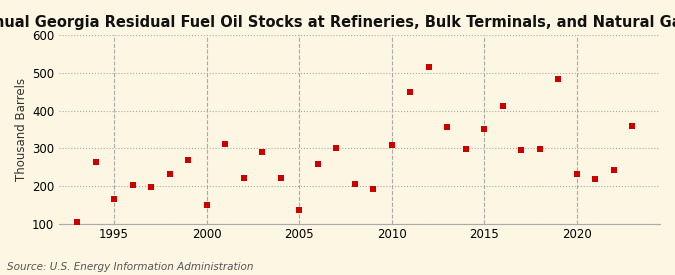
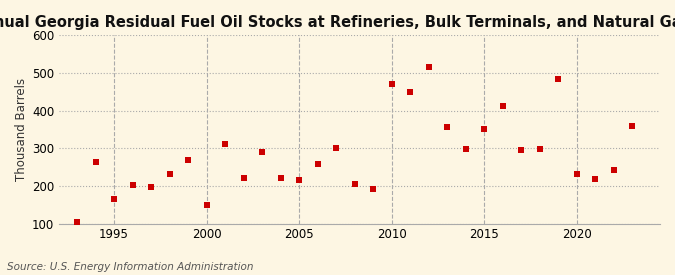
2005: 137 -> 215
2010: 308 -> 470
